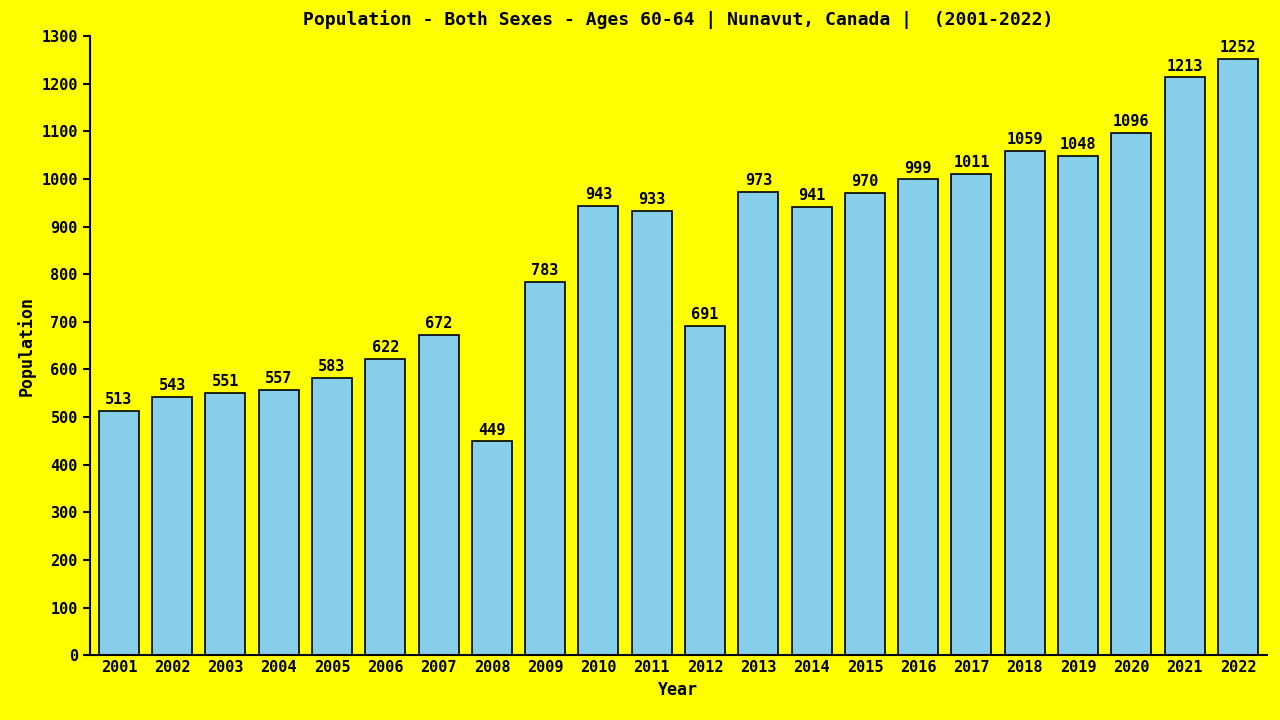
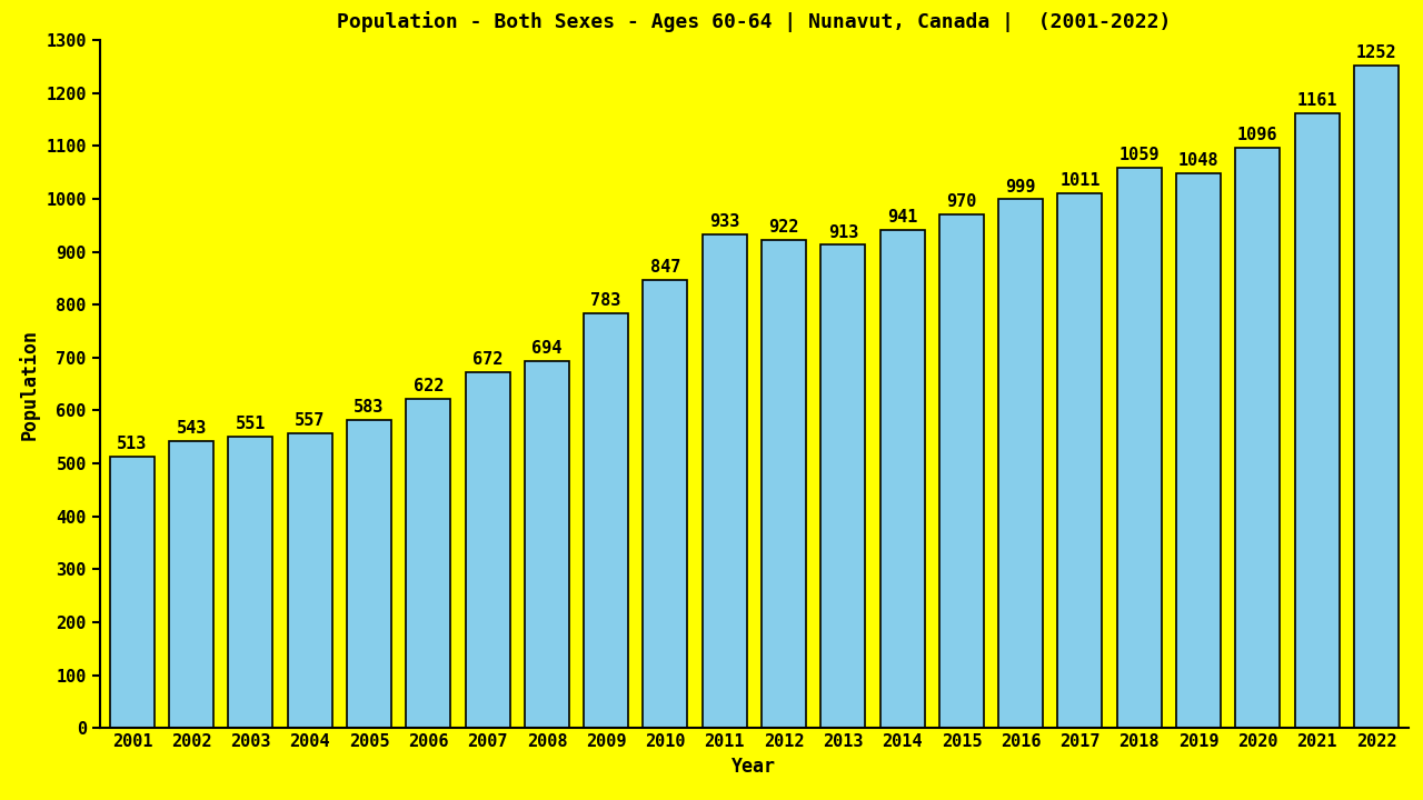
2008: 449 -> 694
2010: 943 -> 847
2012: 691 -> 922
2013: 973 -> 913
2021: 1213 -> 1161
